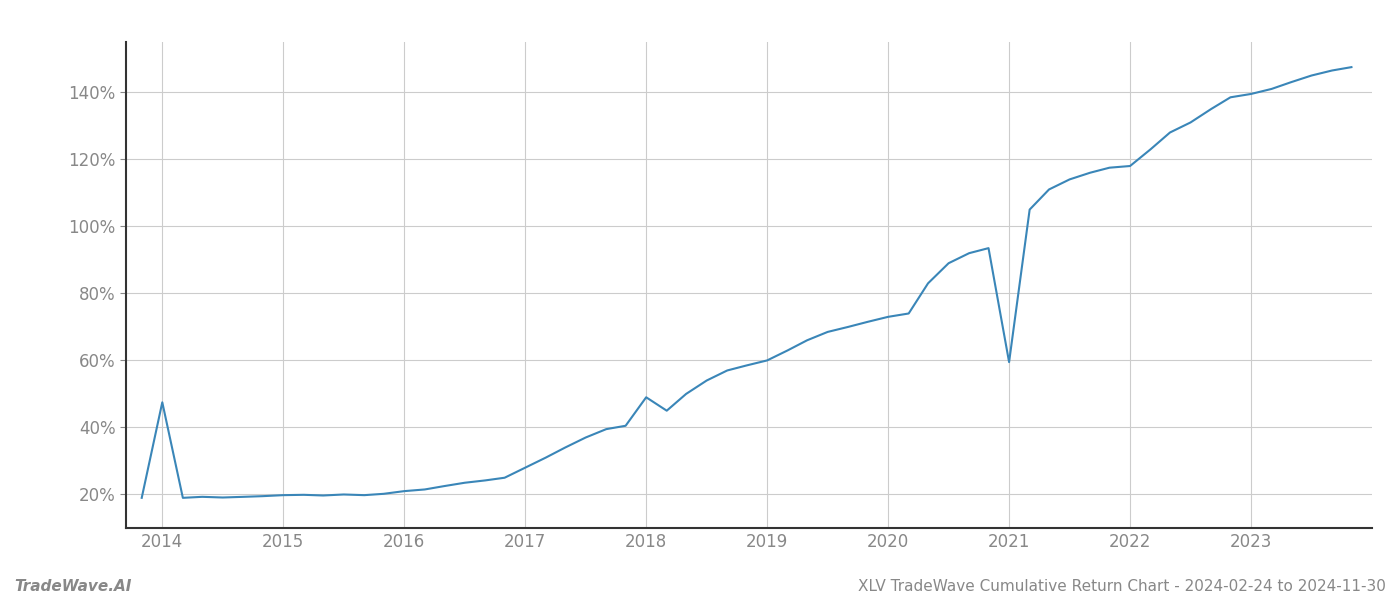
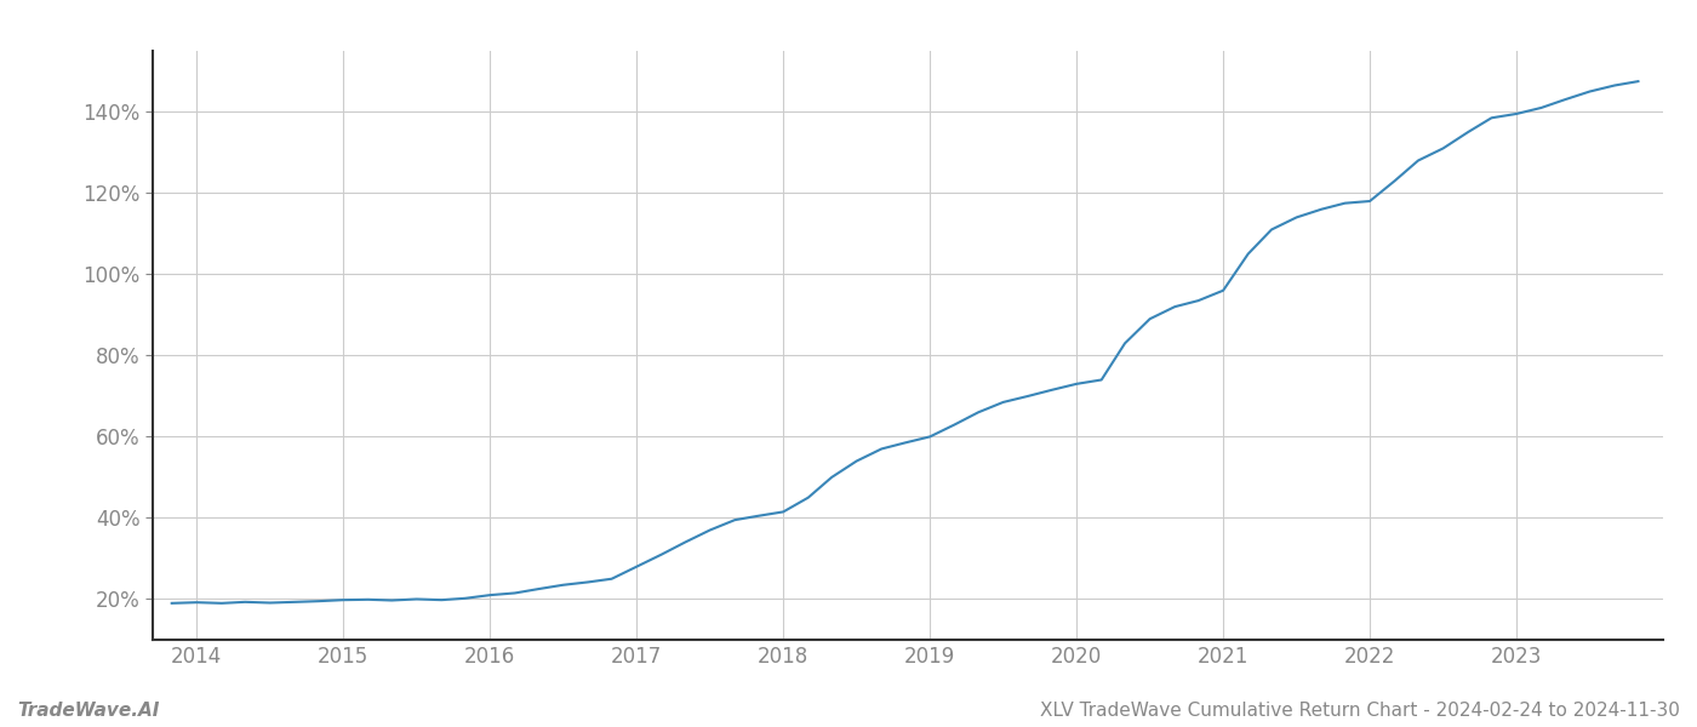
2014: 47.5% -> 19.2%
2018: 49.0% -> 41.5%
2021: 59.5% -> 96.0%
